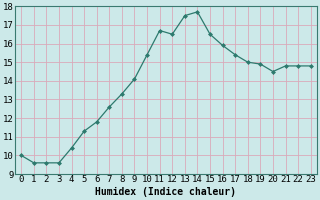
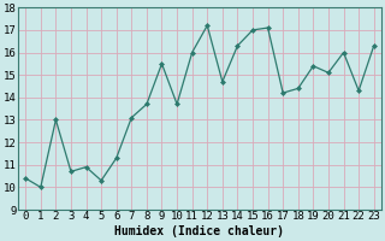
0: 10.0 -> 10.4
1: 9.6 -> 10.0
2: 9.6 -> 13.0
3: 9.6 -> 10.7
4: 10.4 -> 10.9
5: 11.3 -> 10.3
6: 11.8 -> 11.3
7: 12.6 -> 13.1
8: 13.3 -> 13.7
9: 14.1 -> 15.5
10: 15.4 -> 13.7
11: 16.7 -> 16.0
12: 16.5 -> 17.2
13: 17.5 -> 14.7
14: 17.7 -> 16.3
15: 16.5 -> 17.0
16: 15.9 -> 17.1
17: 15.4 -> 14.2
18: 15.0 -> 14.4
19: 14.9 -> 15.4
20: 14.5 -> 15.1
21: 14.8 -> 16.0
22: 14.8 -> 14.3
23: 14.8 -> 16.3
